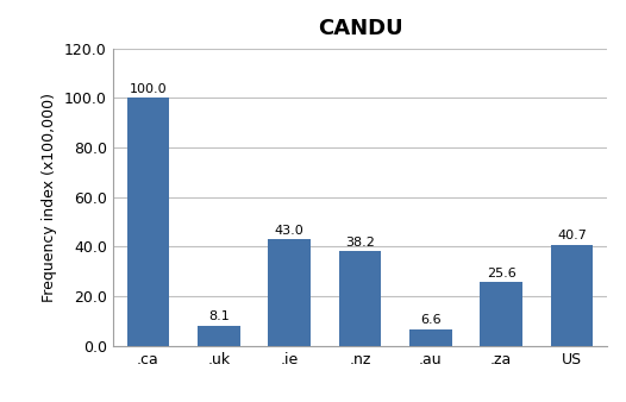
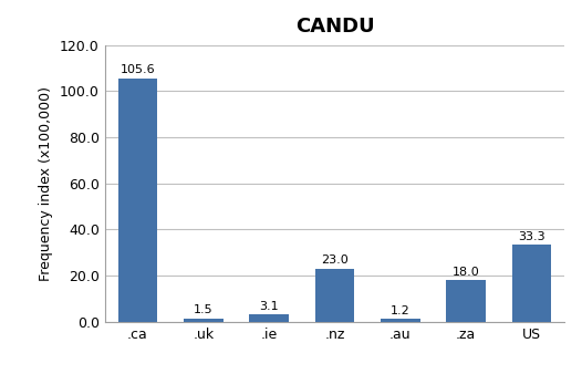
.ca: 100.0 -> 105.6
.uk: 8.1 -> 1.5
.ie: 43.0 -> 3.1
.nz: 38.2 -> 23.0
.au: 6.6 -> 1.2
.za: 25.6 -> 18.0
US: 40.7 -> 33.3
